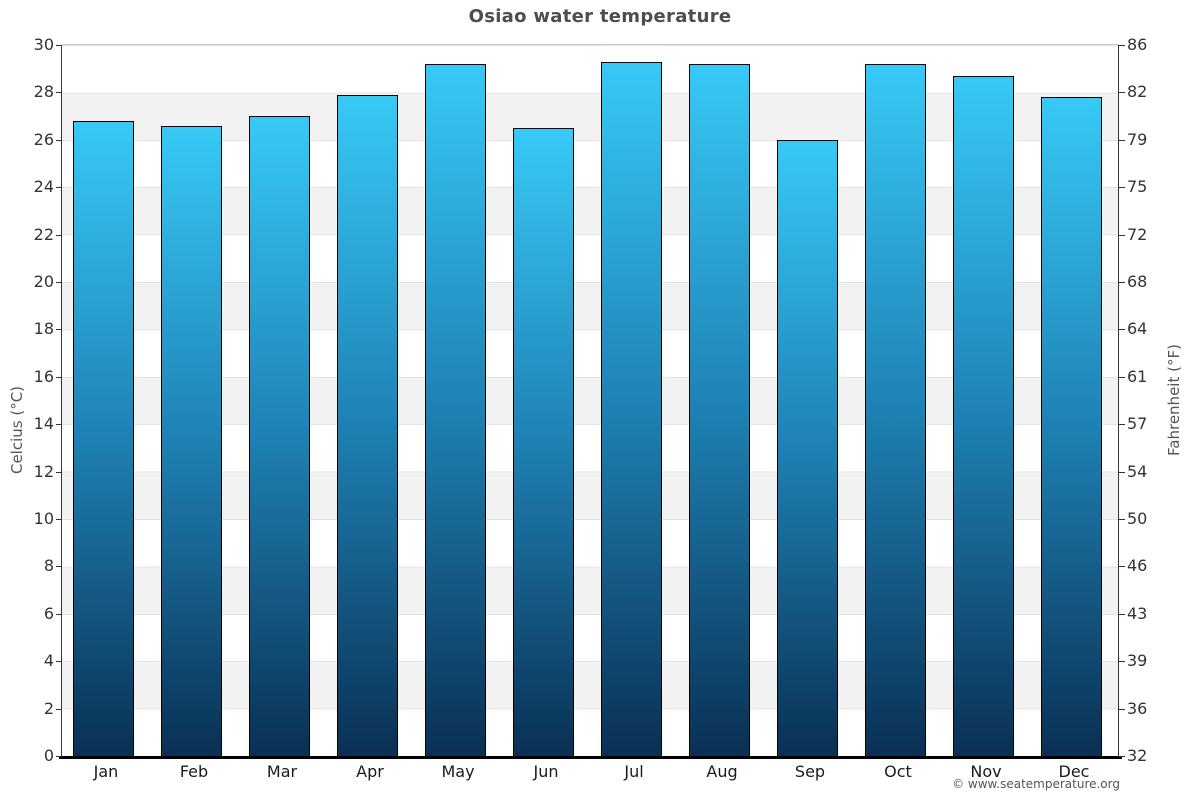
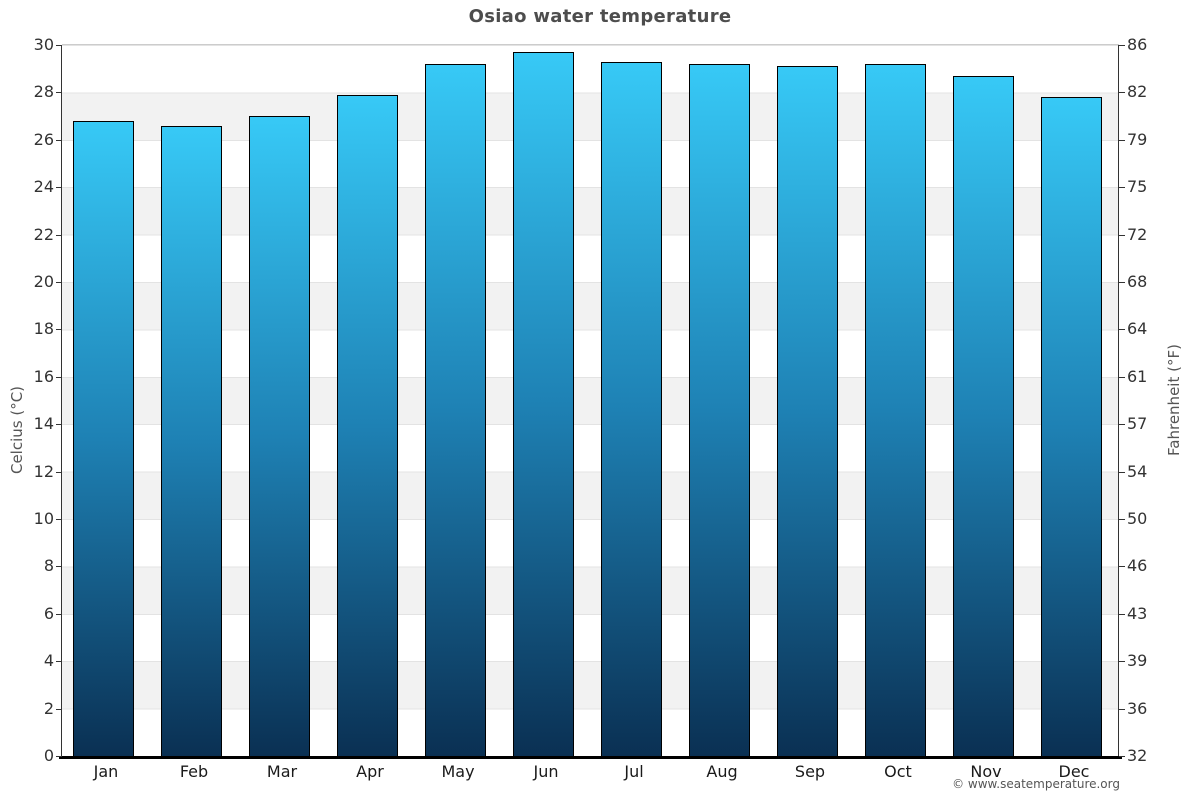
Jun: 26.5 -> 29.7
Sep: 26.0 -> 29.1
